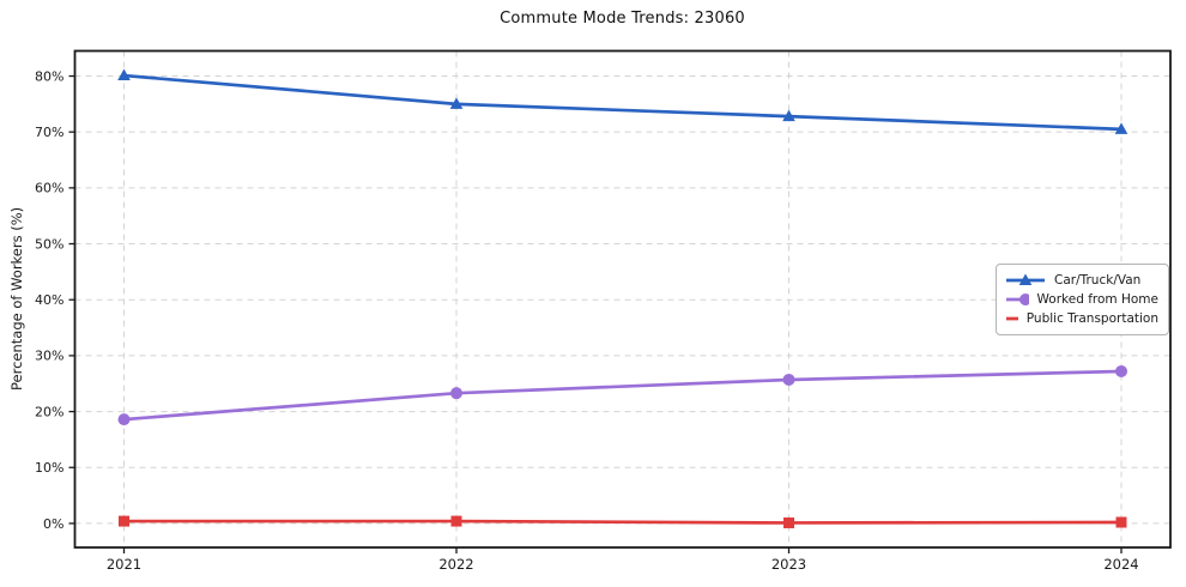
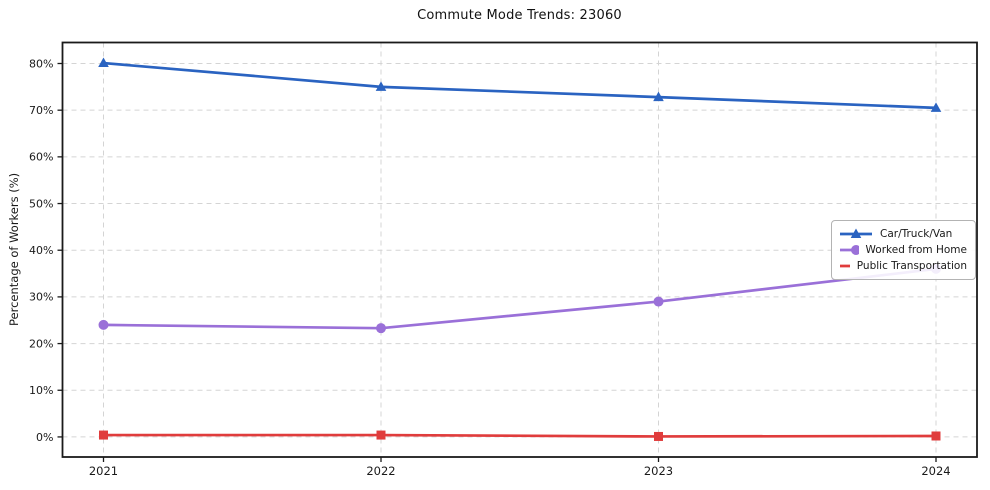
Worked from Home/2021: 19% -> 24%
Worked from Home/2023: 26% -> 29%
Worked from Home/2024: 27% -> 36%
